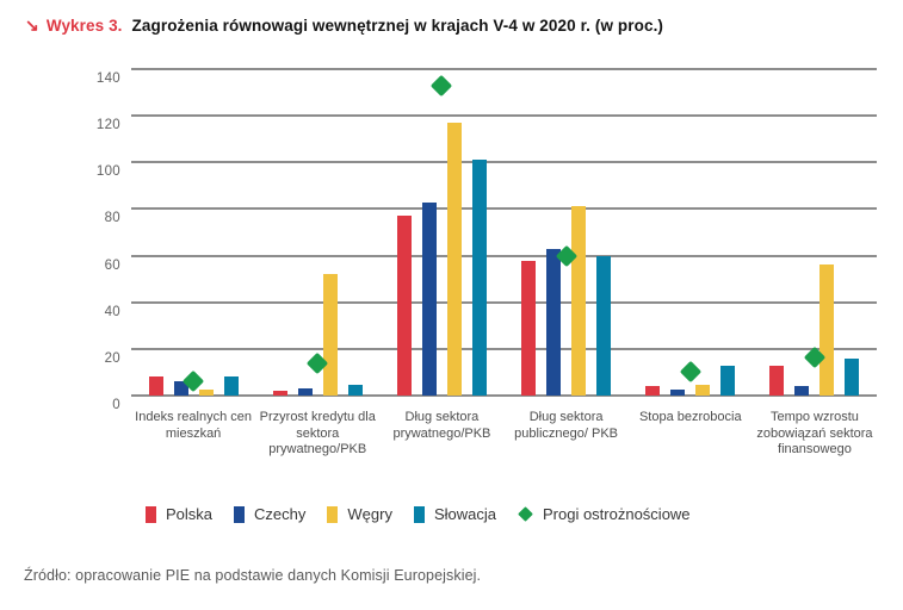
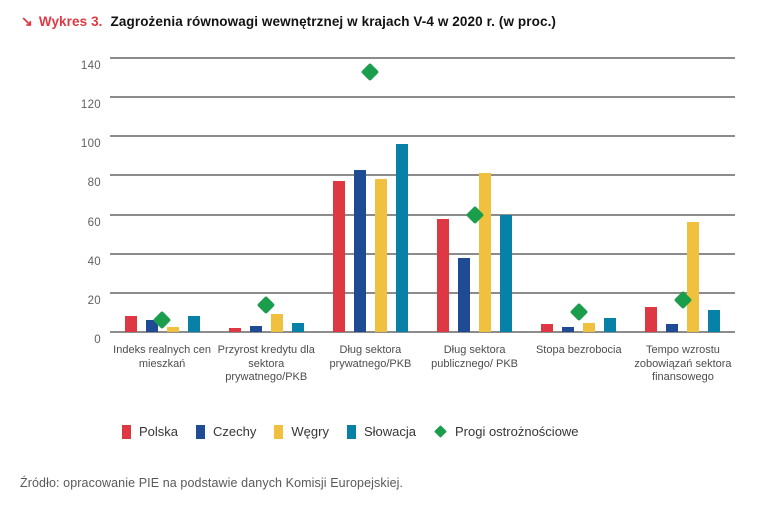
Węgry/Przyrost kredytu dla sektora prywatnego/PKB: 52 -> 9
Węgry/Dług sektora prywatnego/PKB: 117 -> 78
Słowacja/Dług sektora prywatnego/PKB: 101 -> 96
Czechy/Dług sektora publicznego/ PKB: 63 -> 38
Słowacja/Stopa bezrobocia: 13 -> 7
Słowacja/Tempo wzrostu zobowiązań sektora finansowego: 16 -> 11
